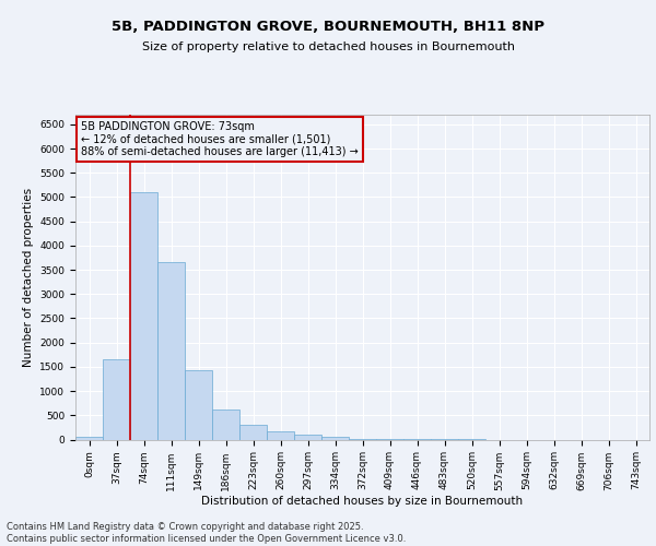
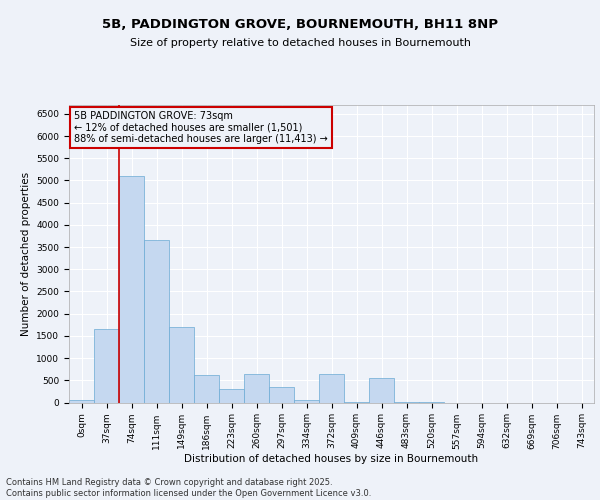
149sqm: 1430 -> 1700
260sqm: 160 -> 650
297sqm: 110 -> 350
372sqm: 20 -> 650
446sqm: 0 -> 550
